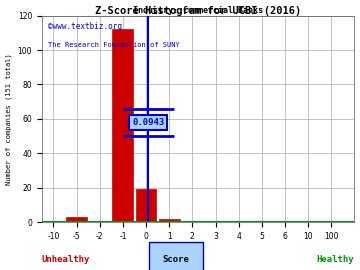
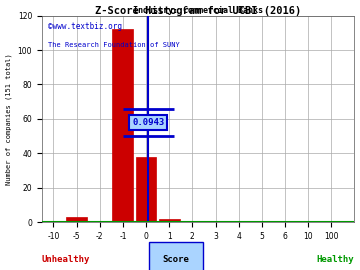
0: 19 -> 38
